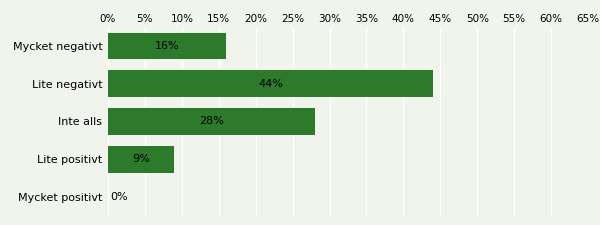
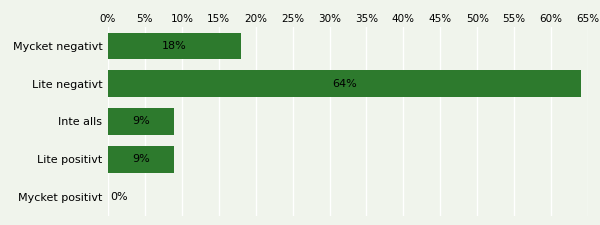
Mycket negativt: 16% -> 18%
Lite negativt: 44% -> 64%
Inte alls: 28% -> 9%
